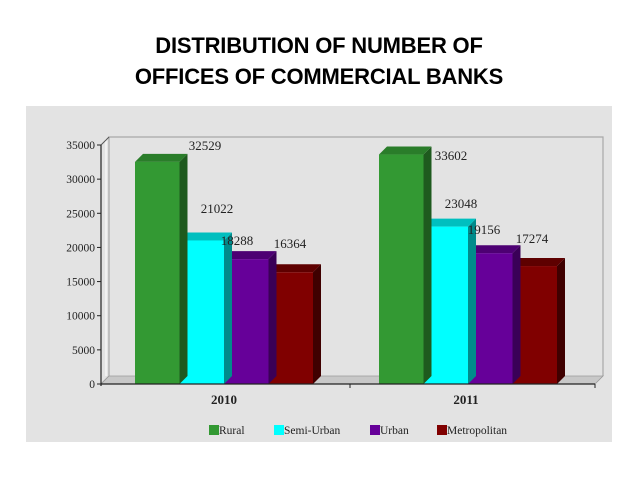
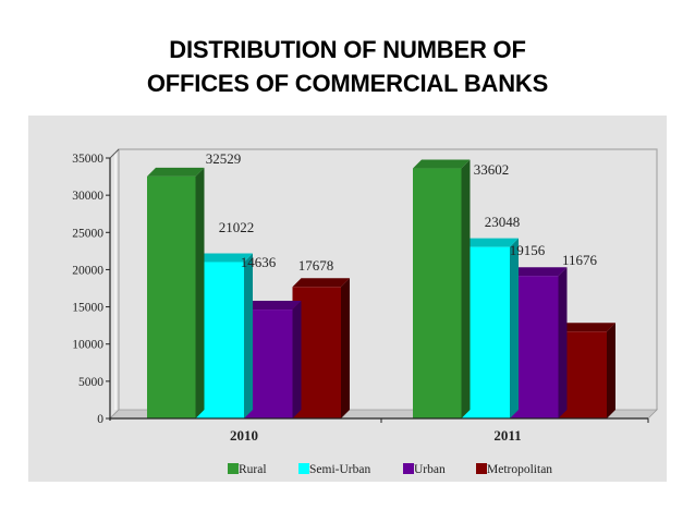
Urban/2010: 18288 -> 14636
Metropolitan/2010: 16364 -> 17678
Metropolitan/2011: 17274 -> 11676
